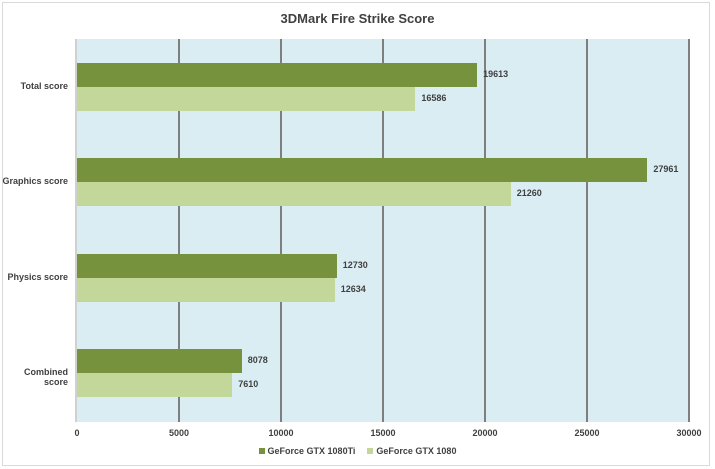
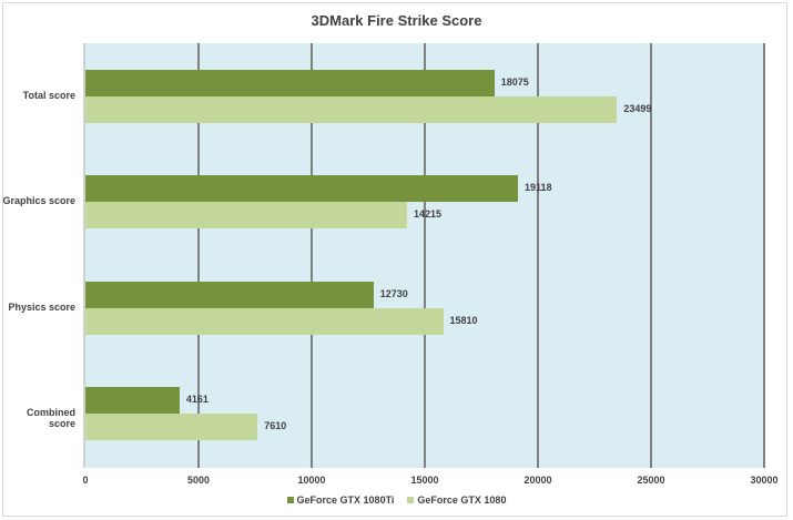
GeForce GTX 1080Ti/Total score: 19613 -> 18075
GeForce GTX 1080/Total score: 16586 -> 23499
GeForce GTX 1080Ti/Graphics score: 27961 -> 19118
GeForce GTX 1080/Graphics score: 21260 -> 14215
GeForce GTX 1080/Physics score: 12634 -> 15810
GeForce GTX 1080Ti/Combined score: 8078 -> 4161
